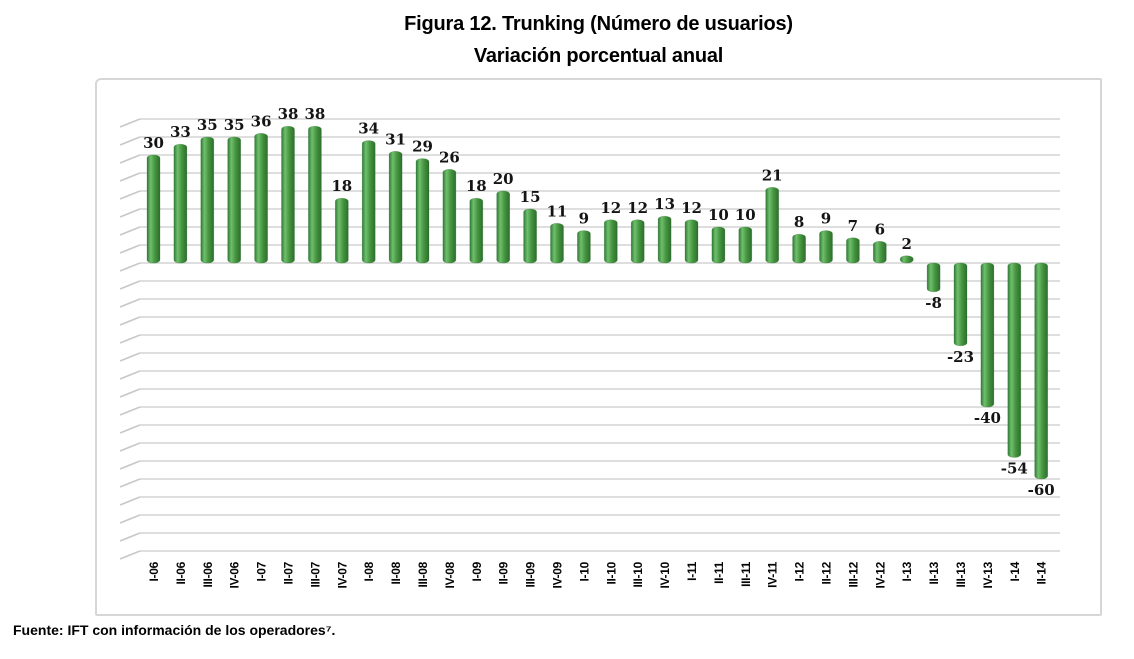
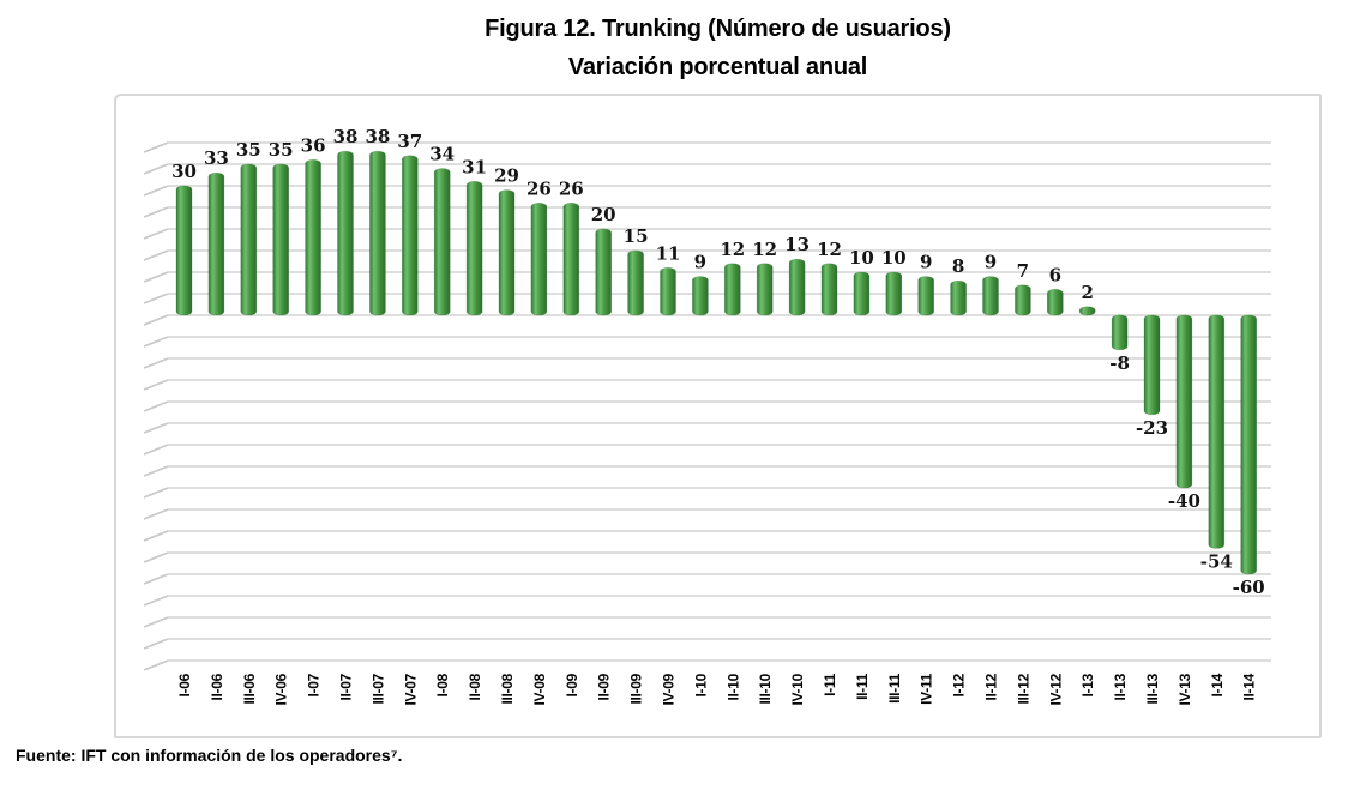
IV-07: 18 -> 37
I-09: 18 -> 26
IV-11: 21 -> 9
